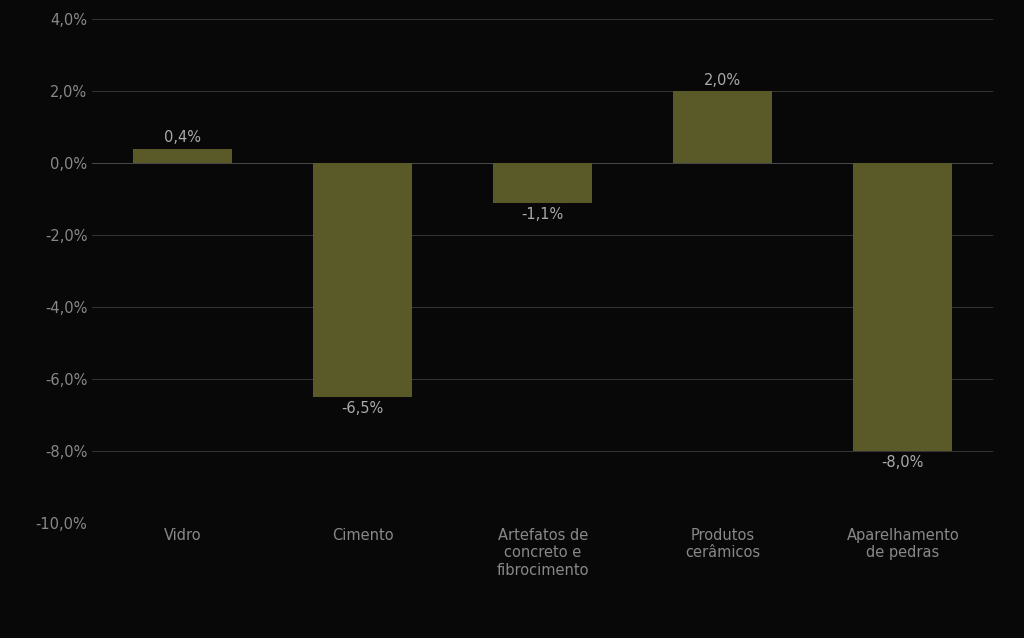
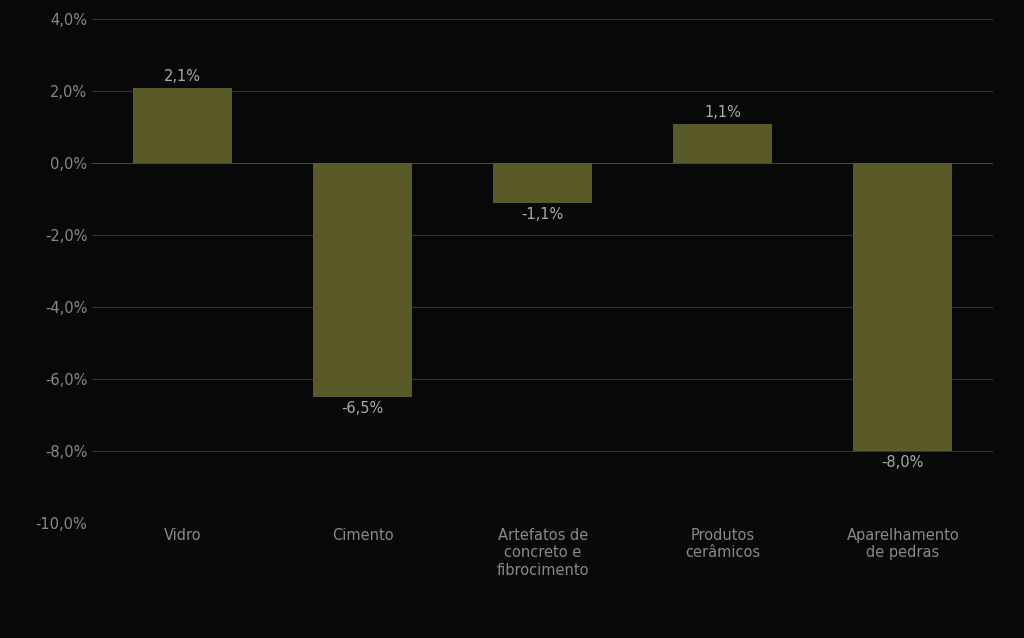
Vidro: 0,4% -> 2,1%
Produtos cerâmicos: 2,0% -> 1,1%
